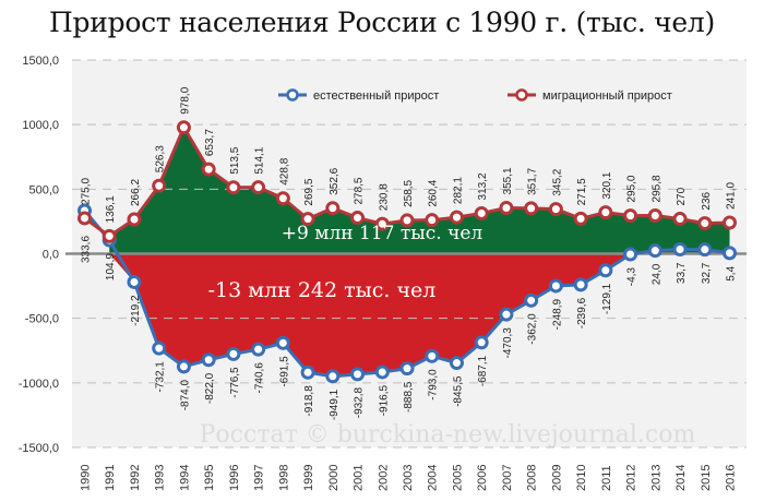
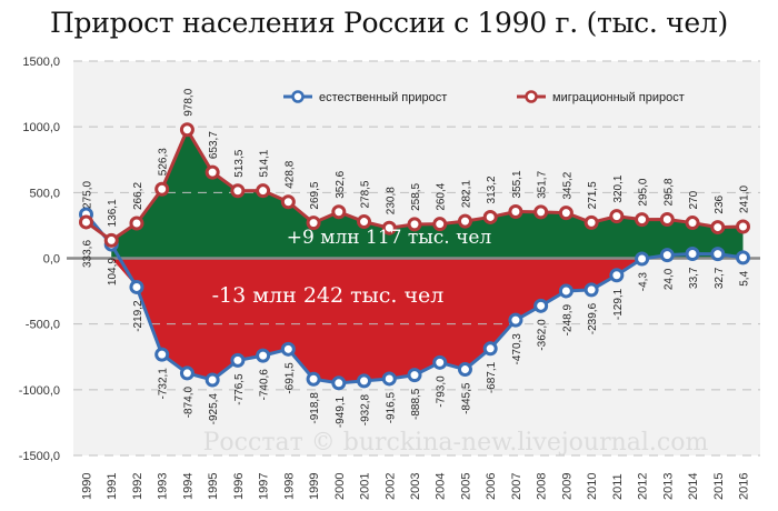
естественный прирост/1995: -822,0 -> -925,4
